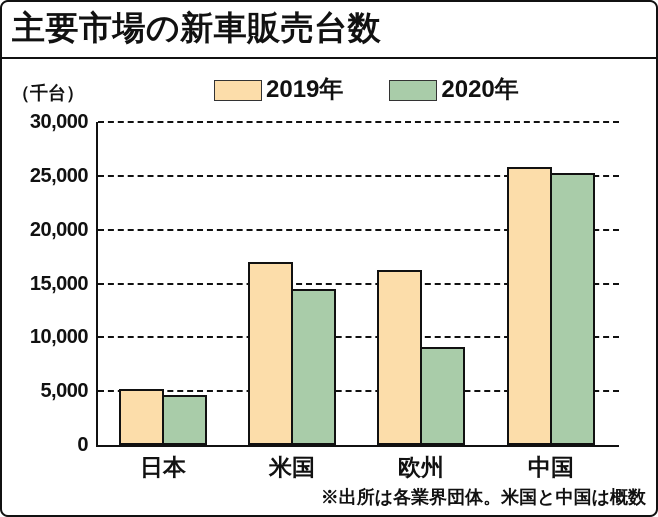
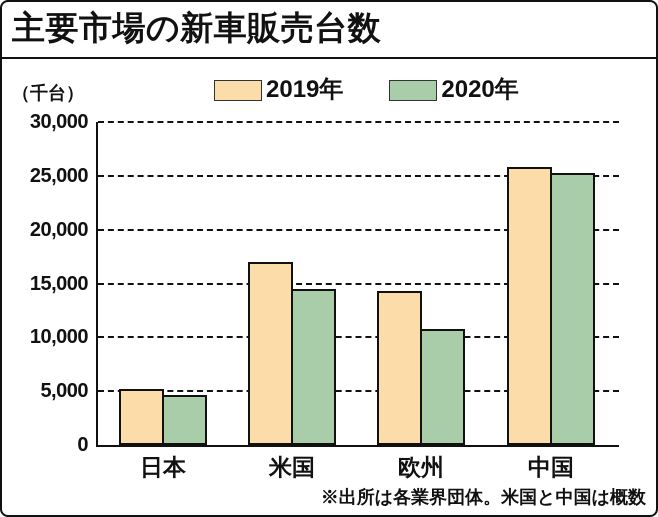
2019年/欧州: 16300 -> 14300
2020年/欧州: 9100 -> 10800
